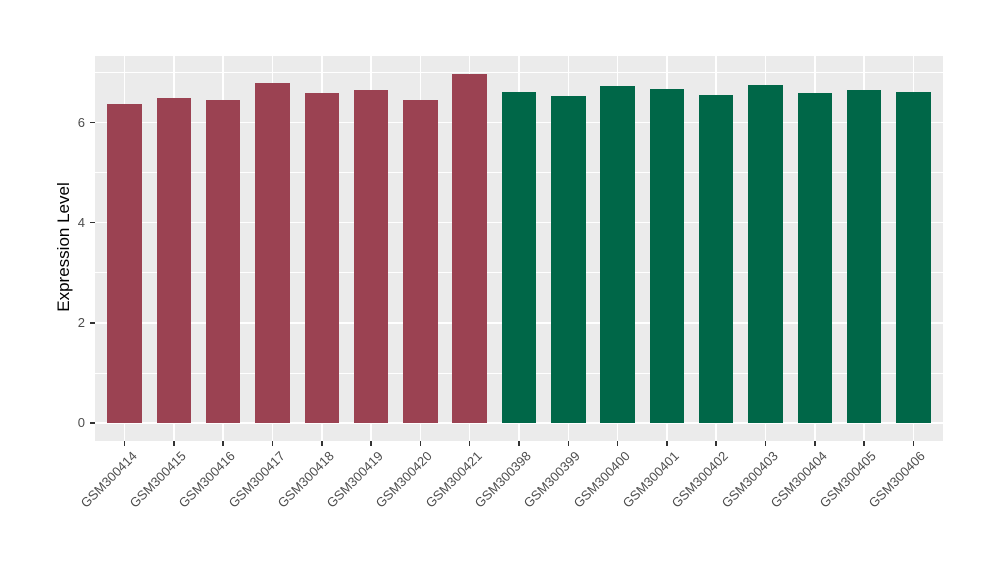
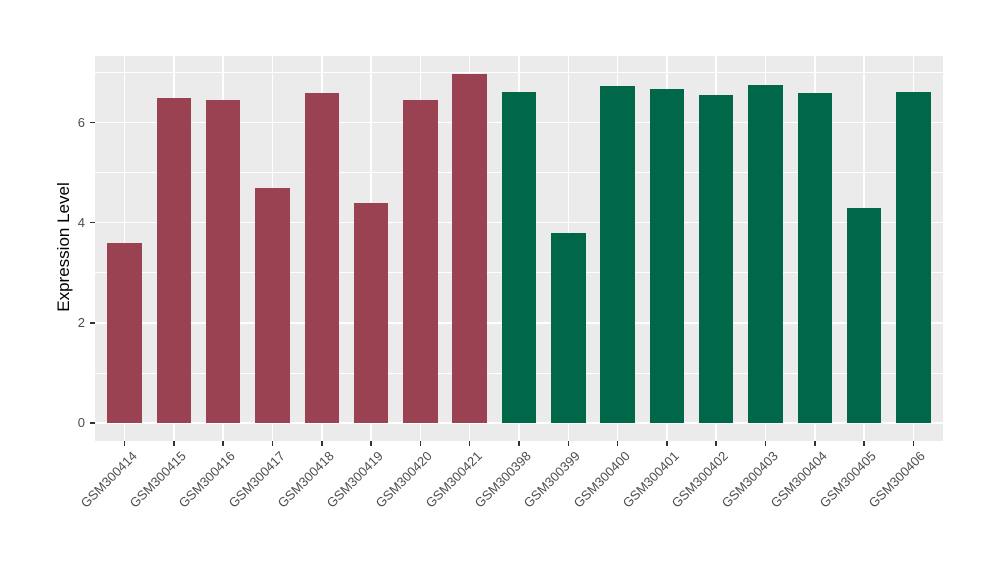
GSM300414: 6.4 -> 3.6
GSM300417: 6.8 -> 4.7
GSM300419: 6.7 -> 4.4
GSM300399: 6.5 -> 3.8
GSM300405: 6.7 -> 4.3
